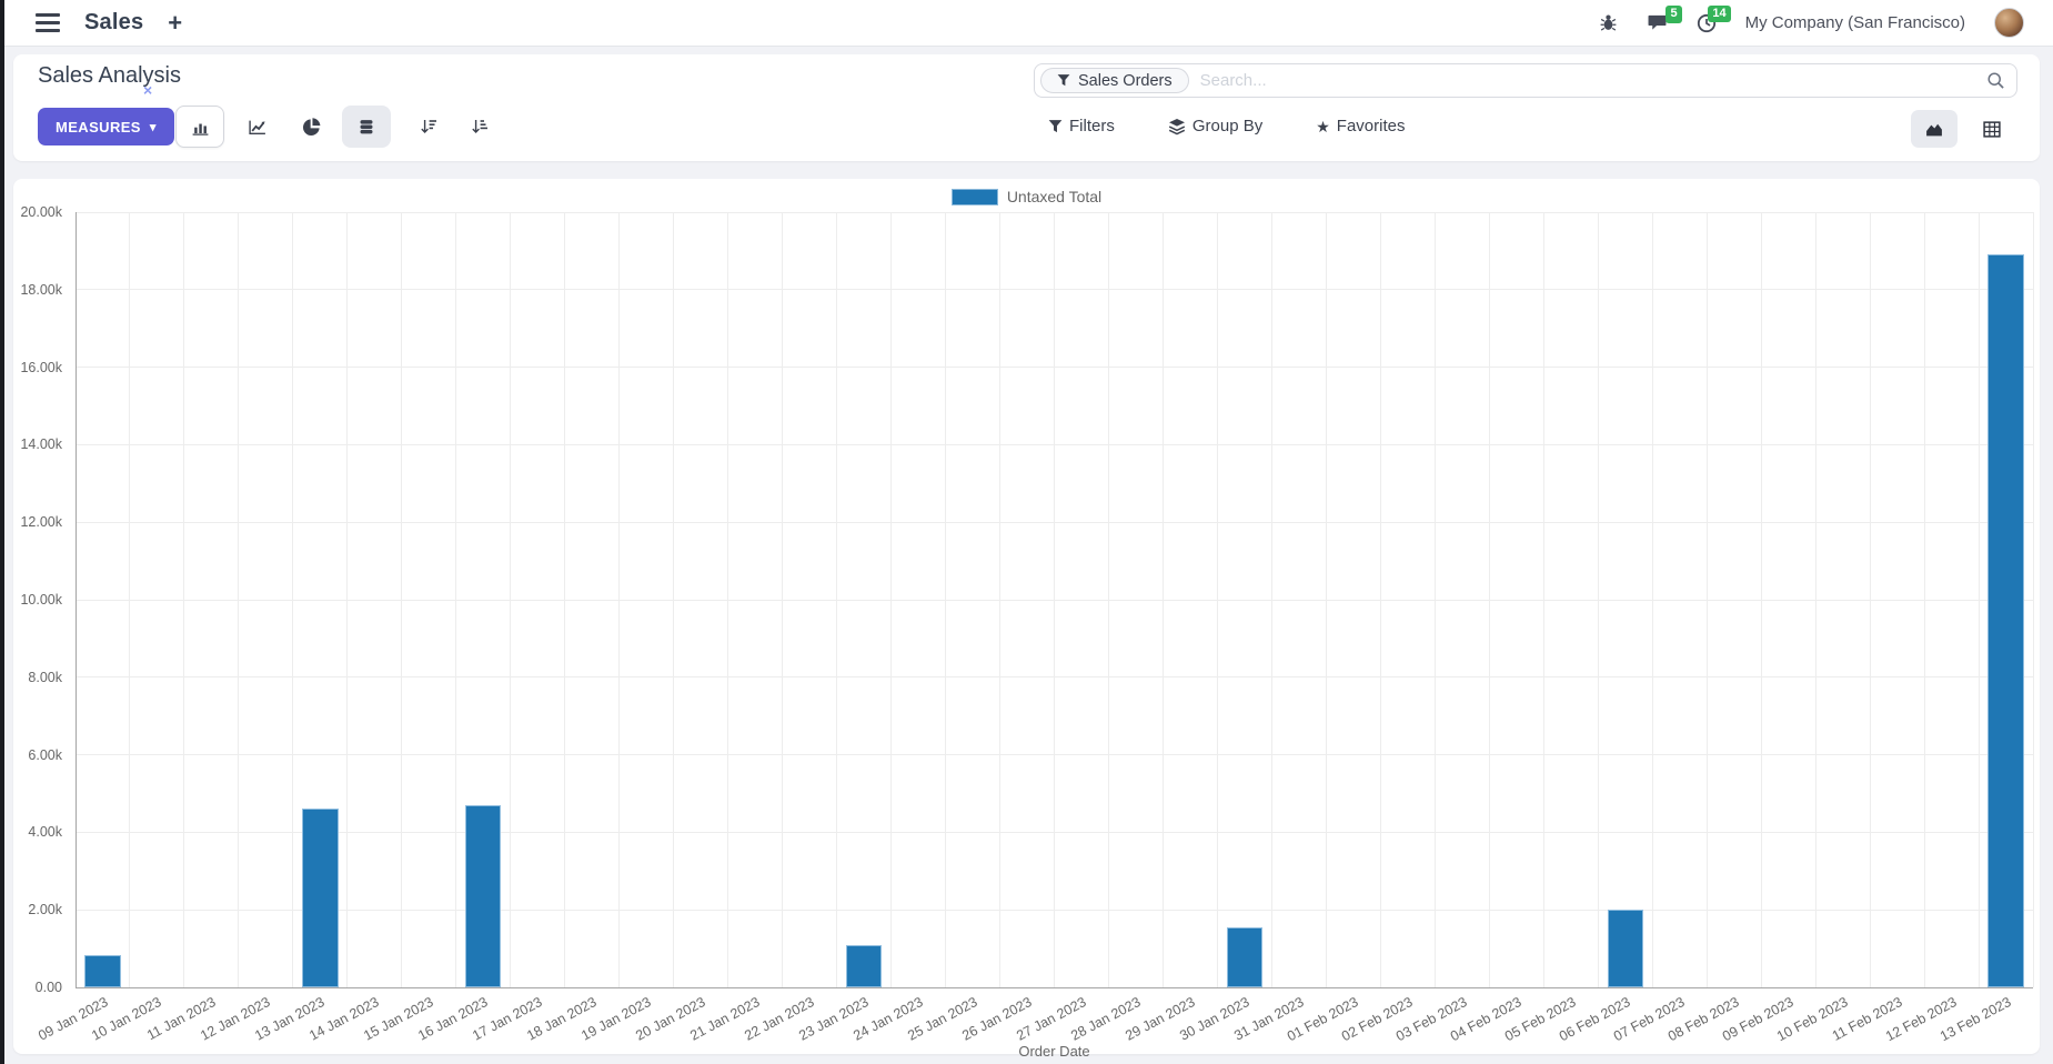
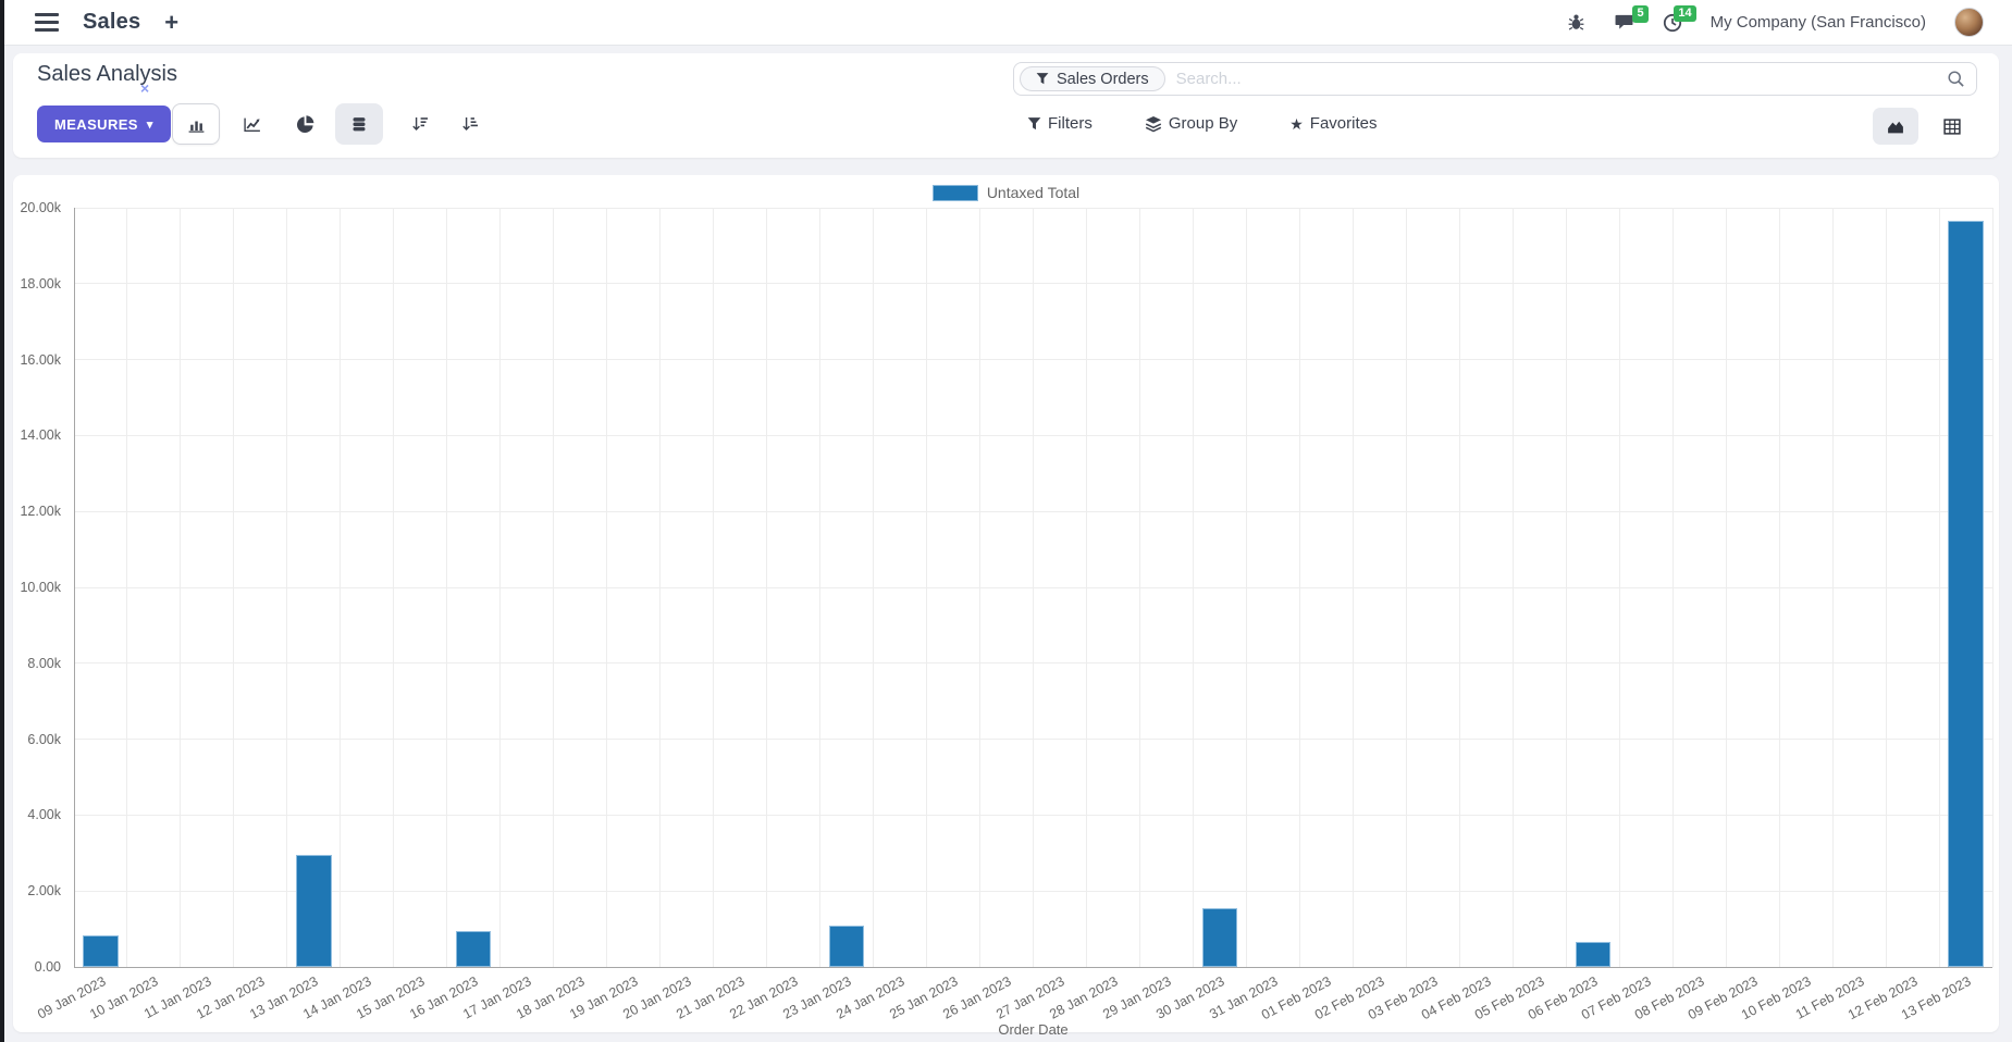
13 Jan 2023: 4.6k -> 3.0k
16 Jan 2023: 4.7k -> 1.0k
06 Feb 2023: 2.0k -> 0.7k
13 Feb 2023: 18.9k -> 19.6k
